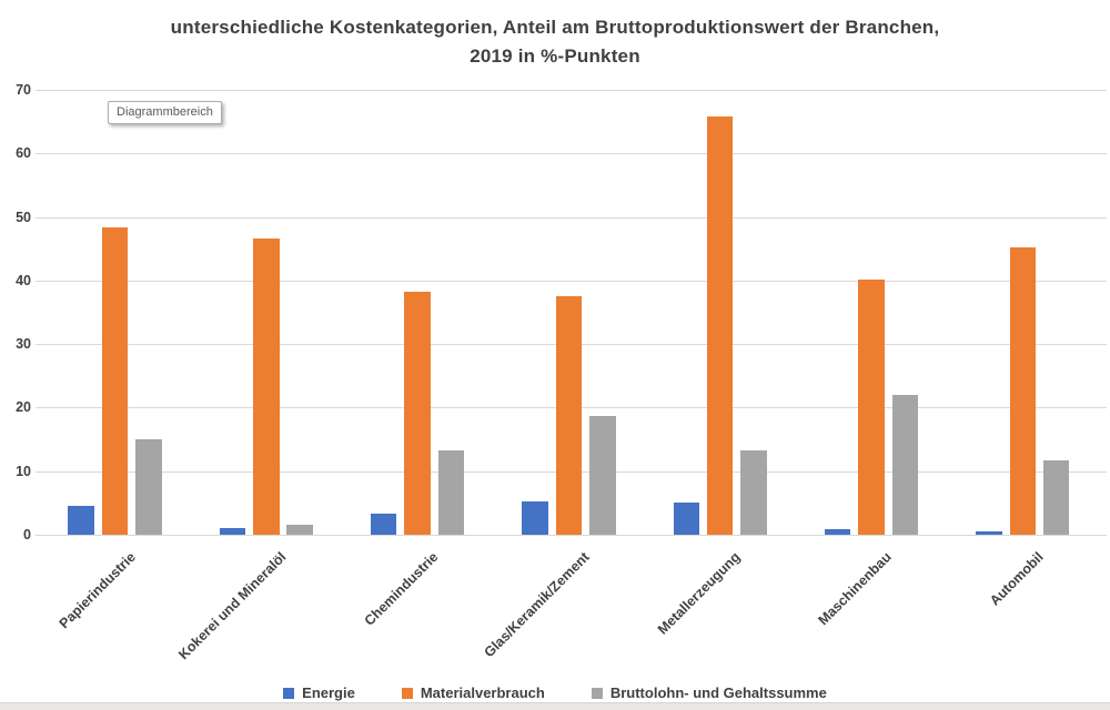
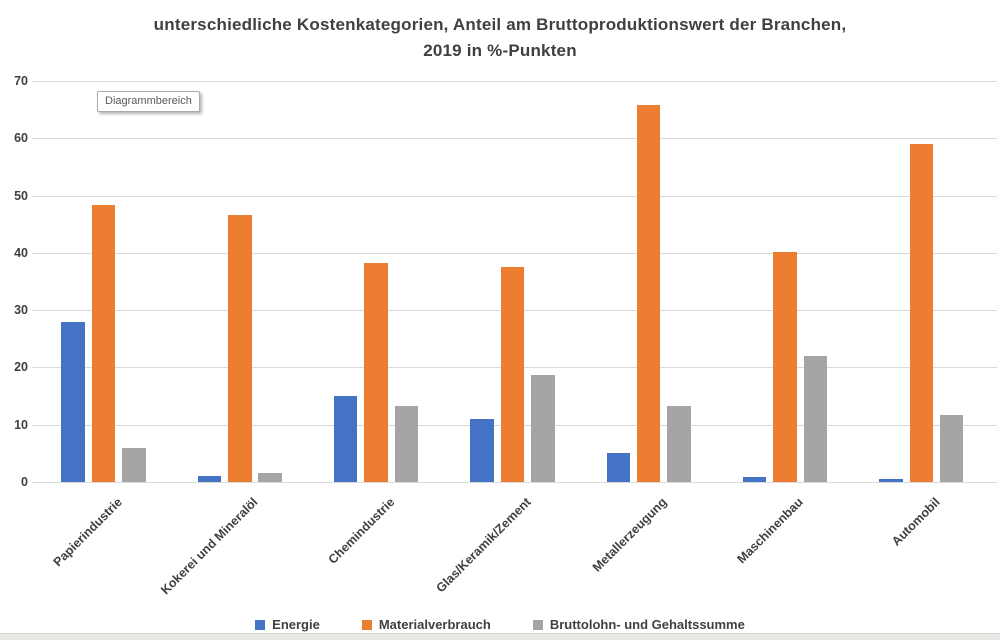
Energie/Papierindustrie: 4 -> 28
Bruttolohn- und Gehaltssumme/Papierindustrie: 15 -> 6
Energie/Chemindustrie: 3 -> 15
Energie/Glas/Keramik/Zement: 5 -> 11
Materialverbrauch/Automobil: 45 -> 59
